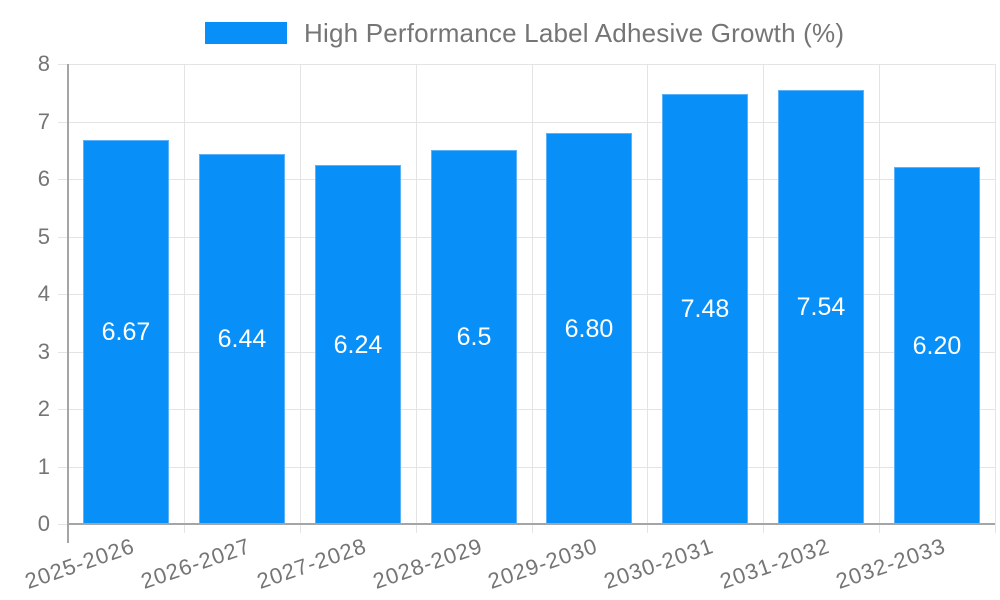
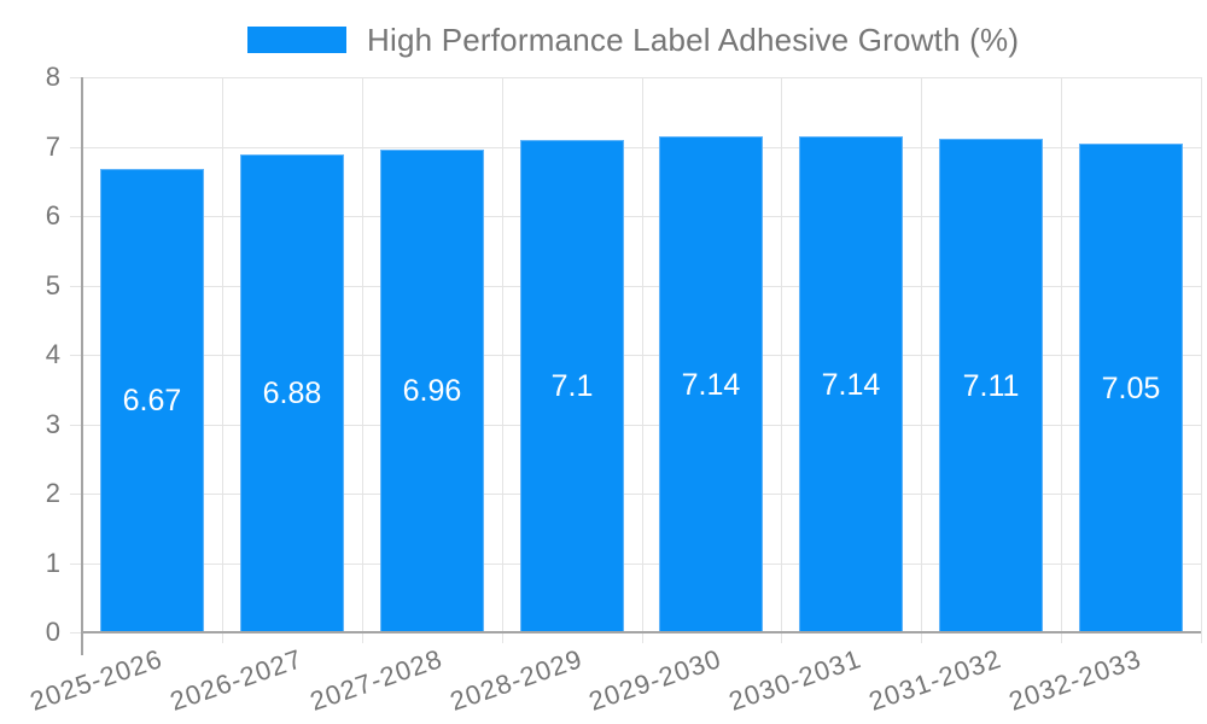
2026-2027: 6.44 -> 6.88
2027-2028: 6.24 -> 6.96
2028-2029: 6.5 -> 7.1
2029-2030: 6.80 -> 7.14
2030-2031: 7.48 -> 7.14
2031-2032: 7.54 -> 7.11
2032-2033: 6.20 -> 7.05
